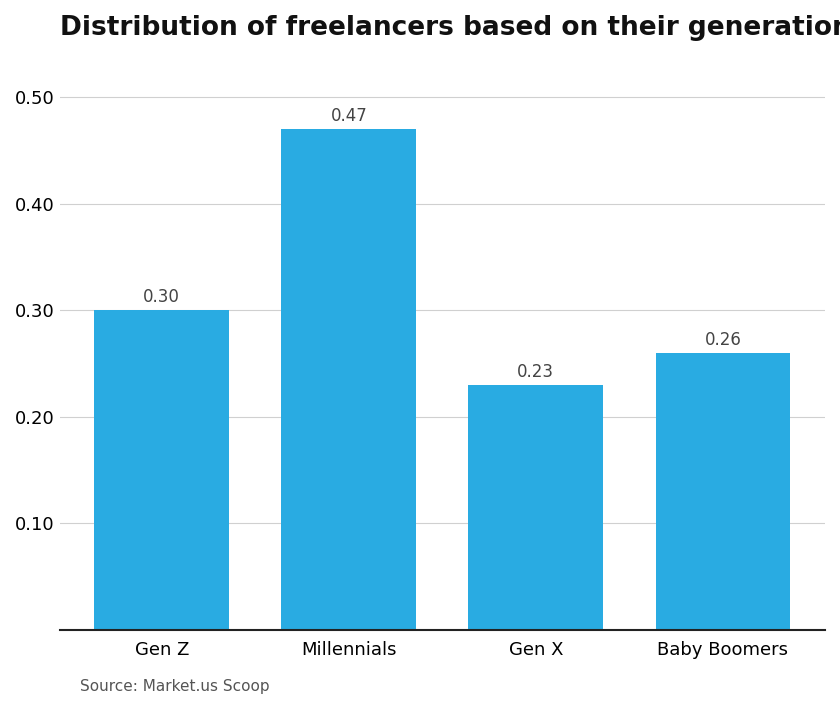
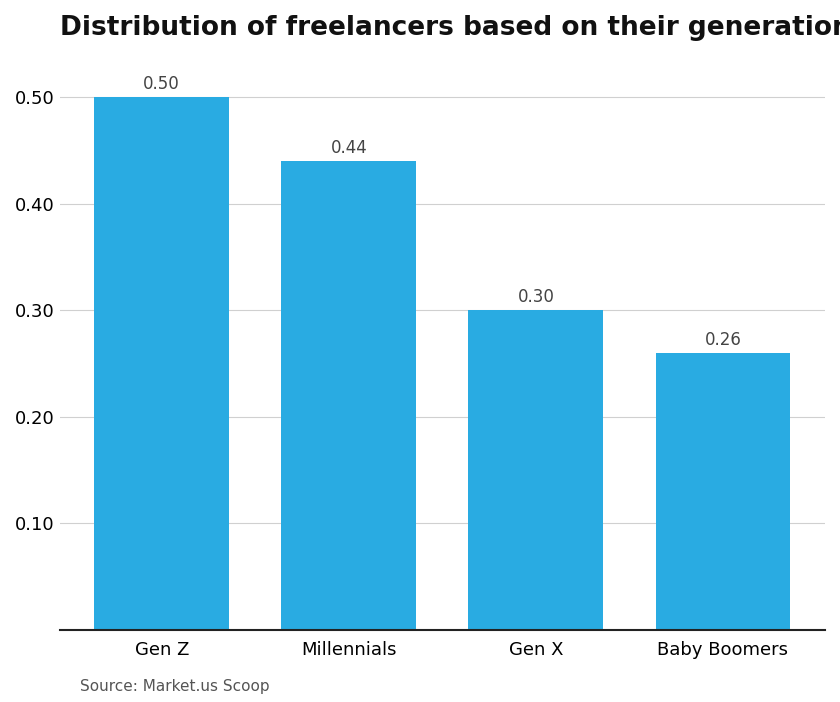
Gen Z: 0.30 -> 0.50
Millennials: 0.47 -> 0.44
Gen X: 0.23 -> 0.30
